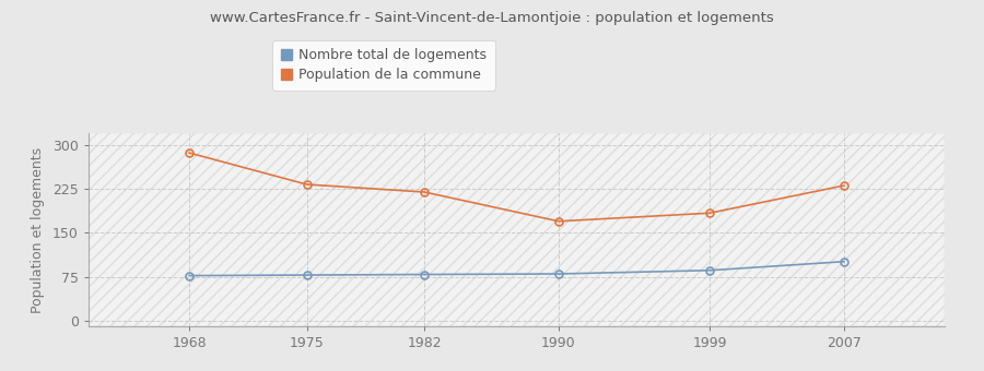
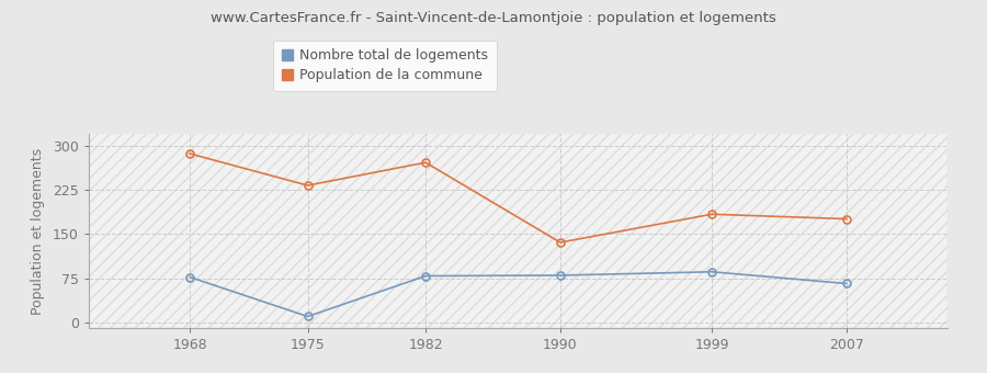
Nombre total de logements/1975: 78 -> 10
Population de la commune/1982: 220 -> 272
Population de la commune/1990: 170 -> 136
Nombre total de logements/2007: 101 -> 66
Population de la commune/2007: 231 -> 176
